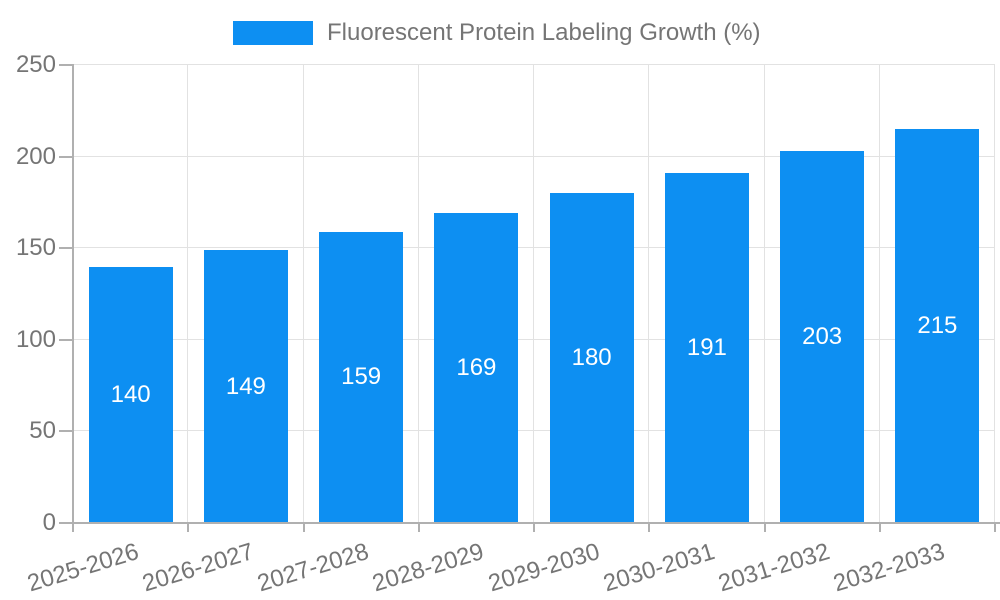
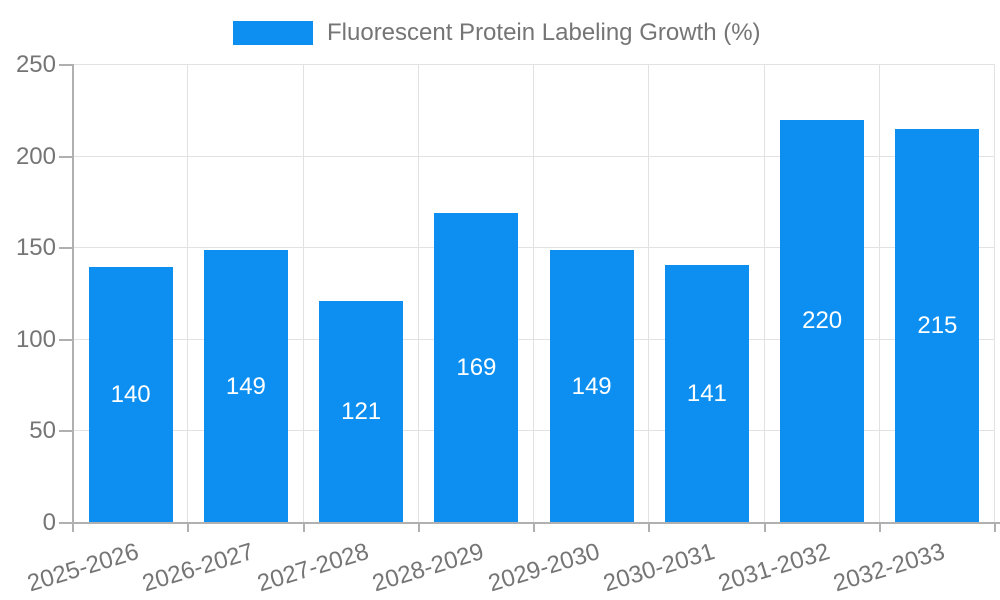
2027-2028: 159 -> 121
2029-2030: 180 -> 149
2030-2031: 191 -> 141
2031-2032: 203 -> 220
